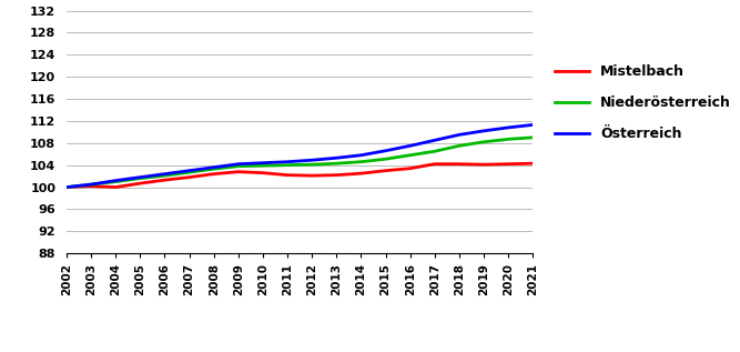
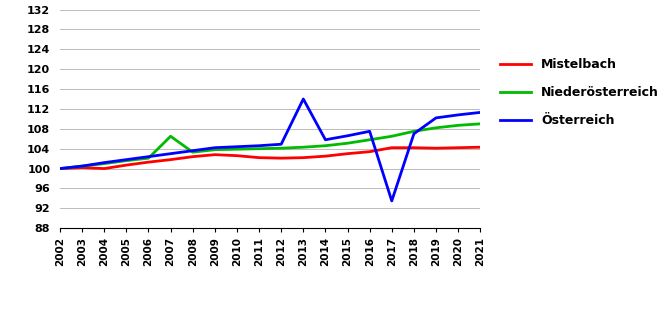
Niederösterreich/2007: 102.7 -> 106.5
Österreich/2013: 105.3 -> 114.0
Österreich/2017: 108.5 -> 93.5
Österreich/2018: 109.5 -> 107.0
